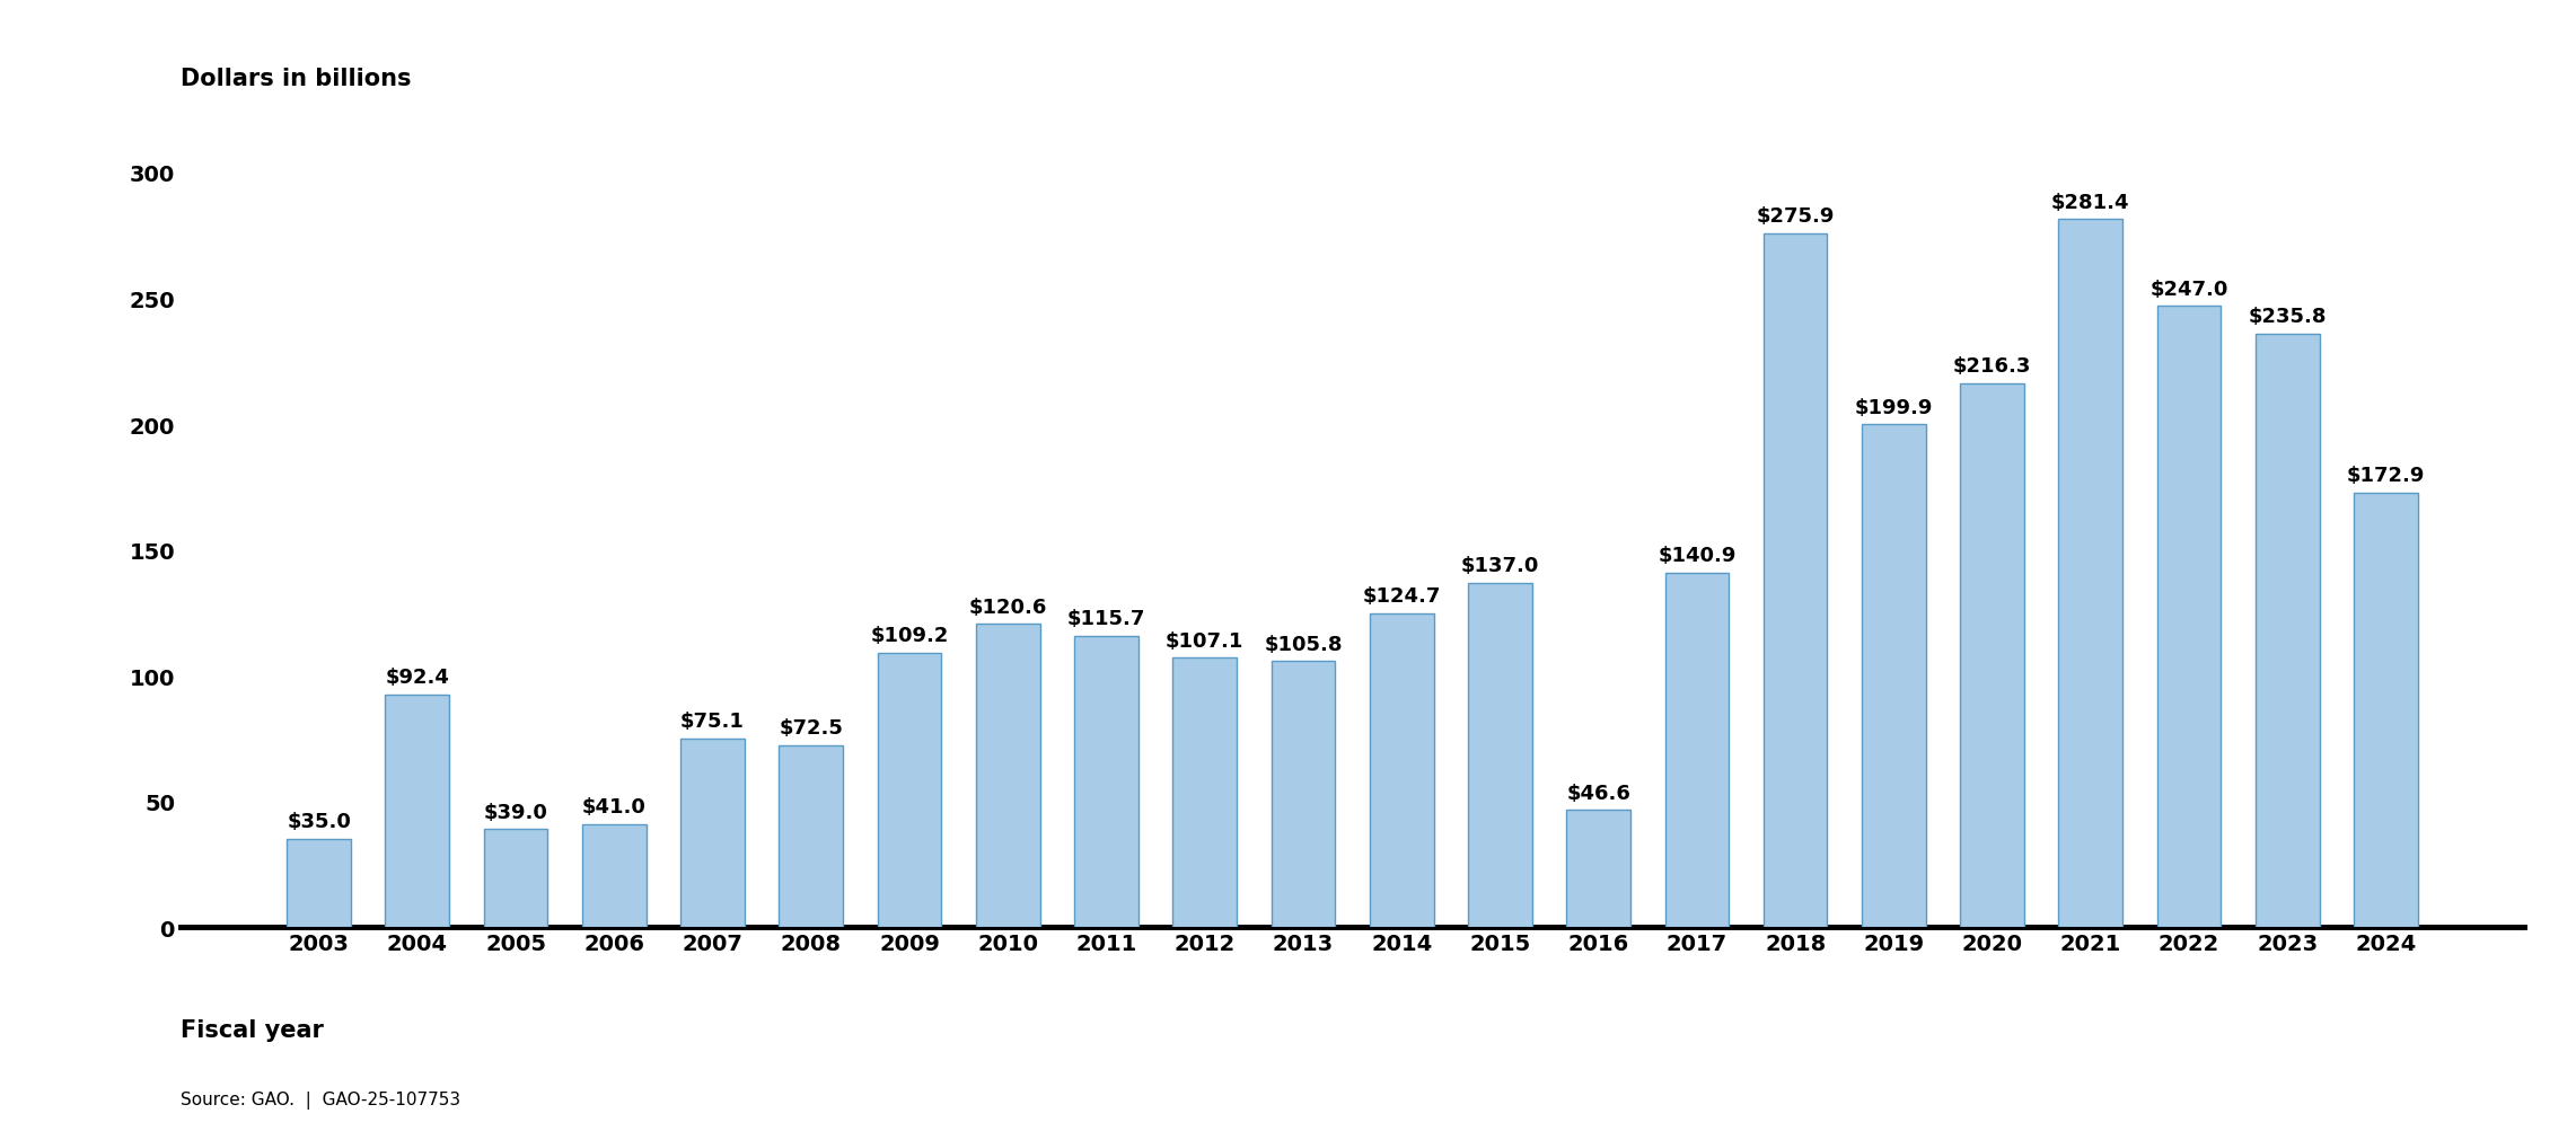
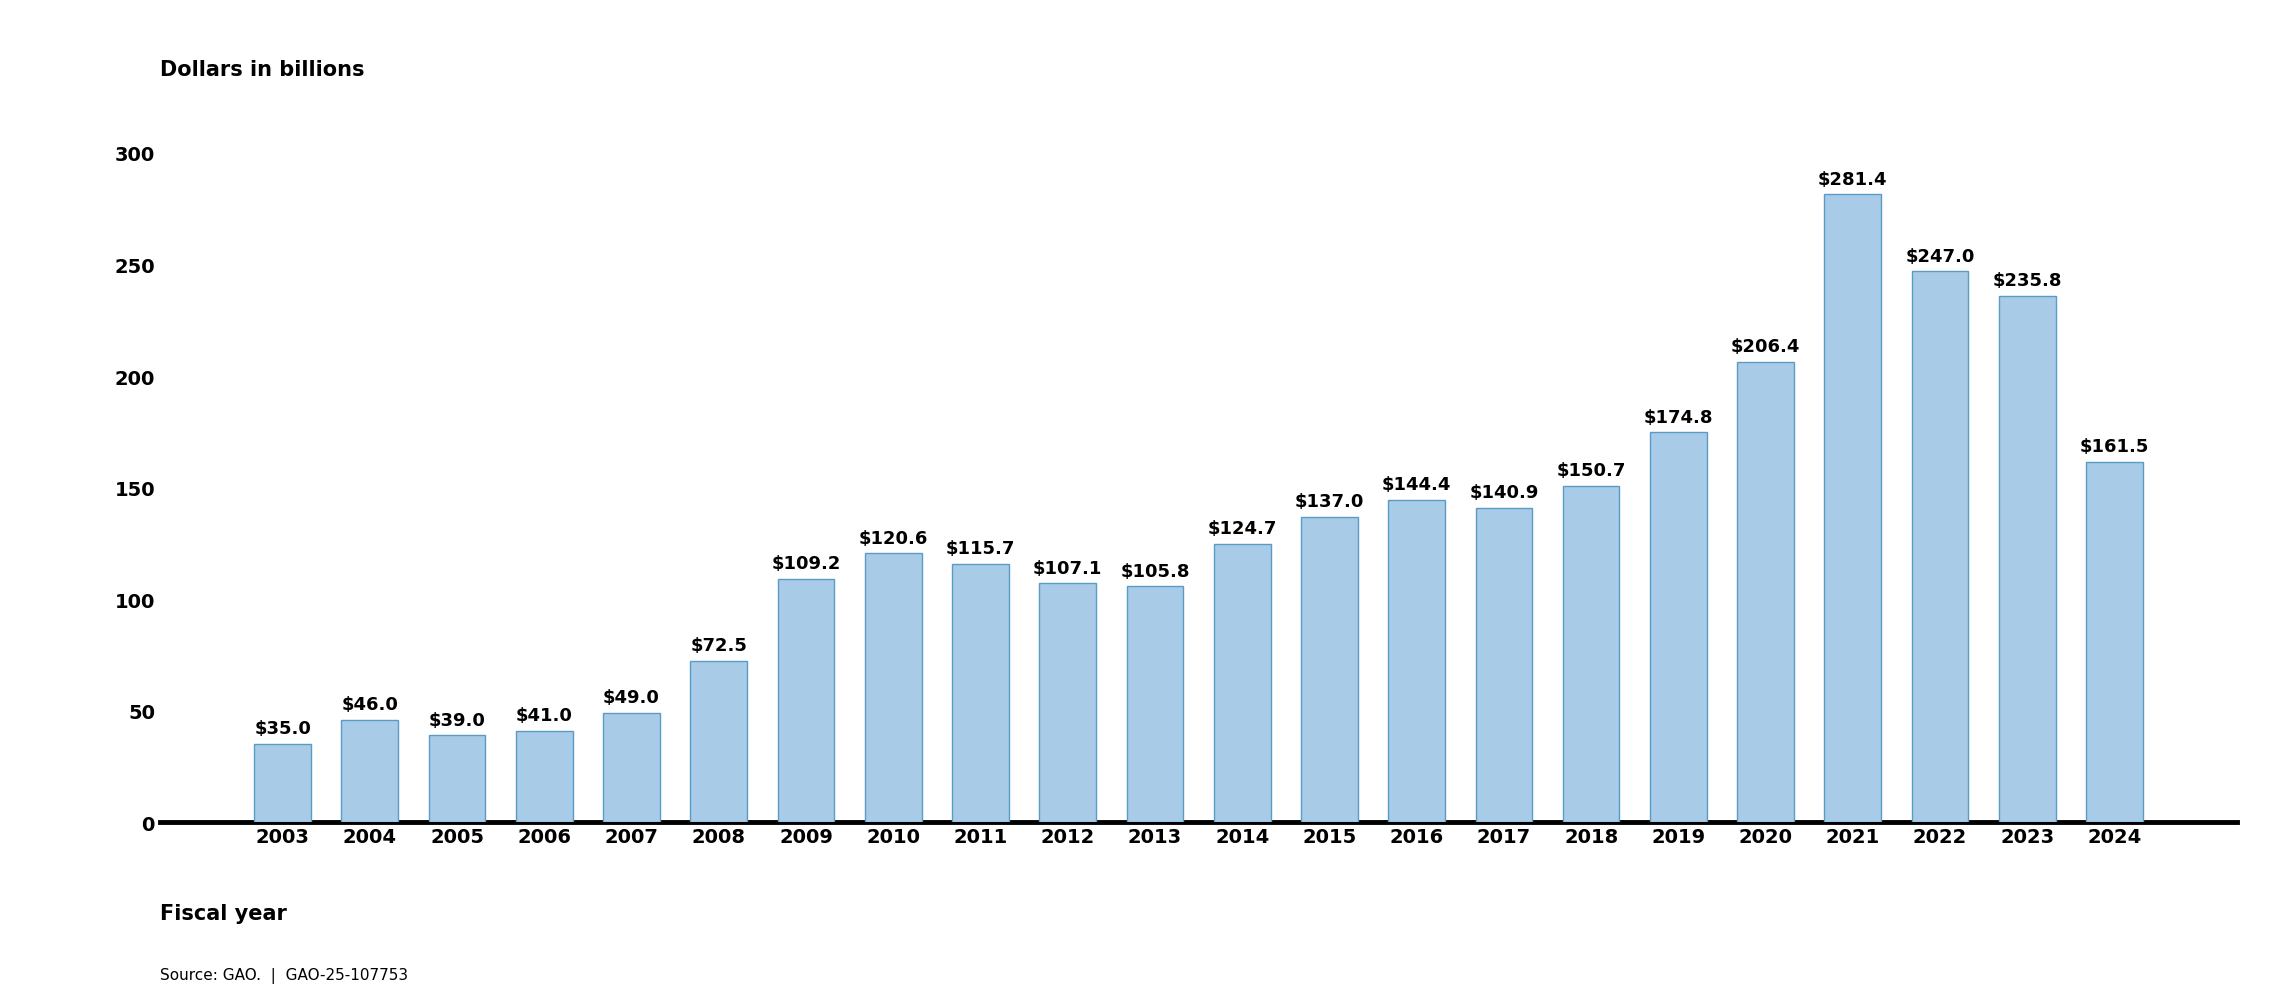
2004: $92.4 -> $46.0
2007: $75.1 -> $49.0
2016: $46.6 -> $144.4
2018: $275.9 -> $150.7
2019: $199.9 -> $174.8
2020: $216.3 -> $206.4
2024: $172.9 -> $161.5
